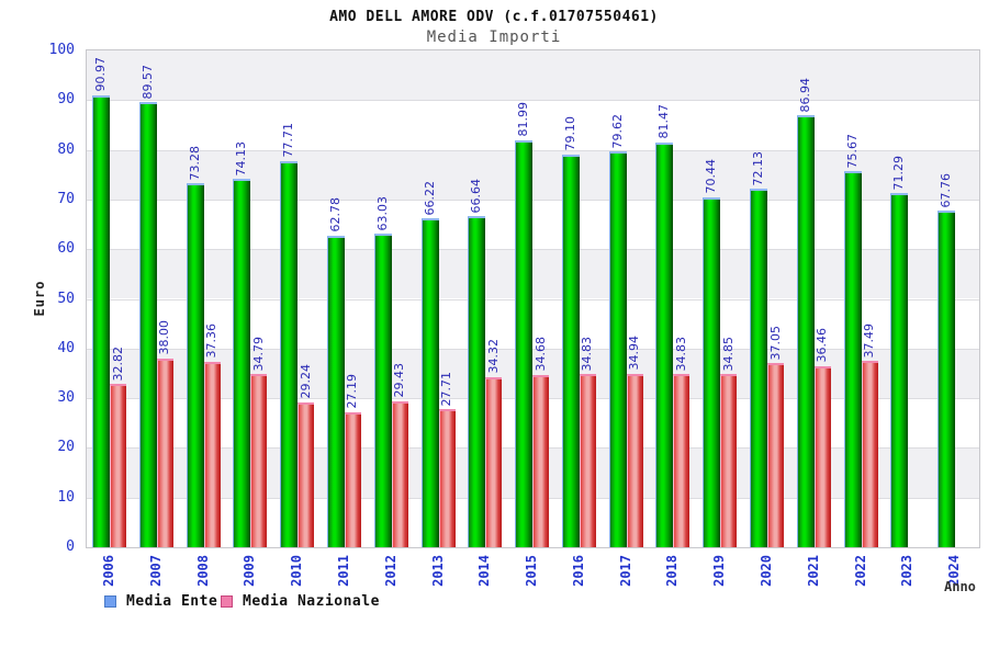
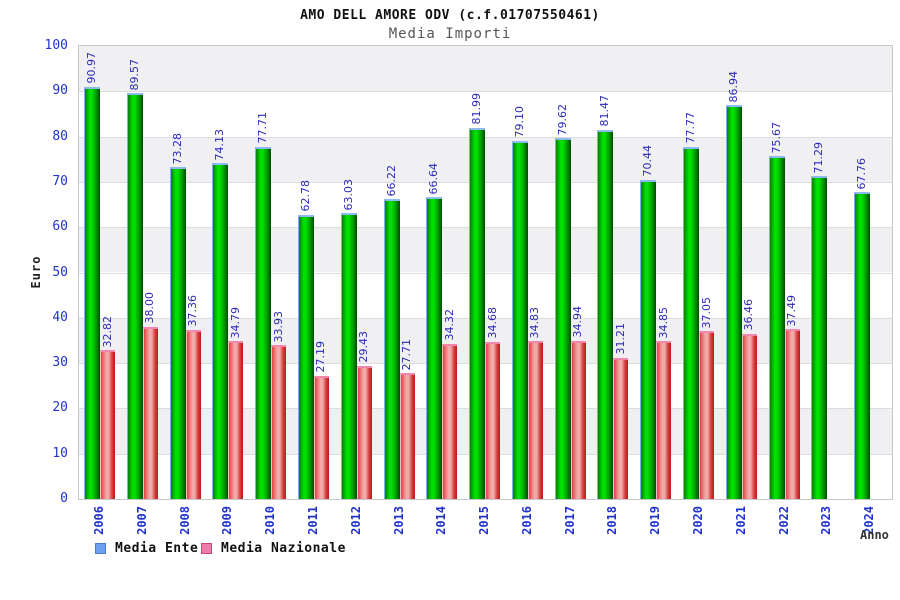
Media Nazionale/2010: 29.24 -> 33.93
Media Nazionale/2018: 34.83 -> 31.21
Media Ente/2020: 72.13 -> 77.77
